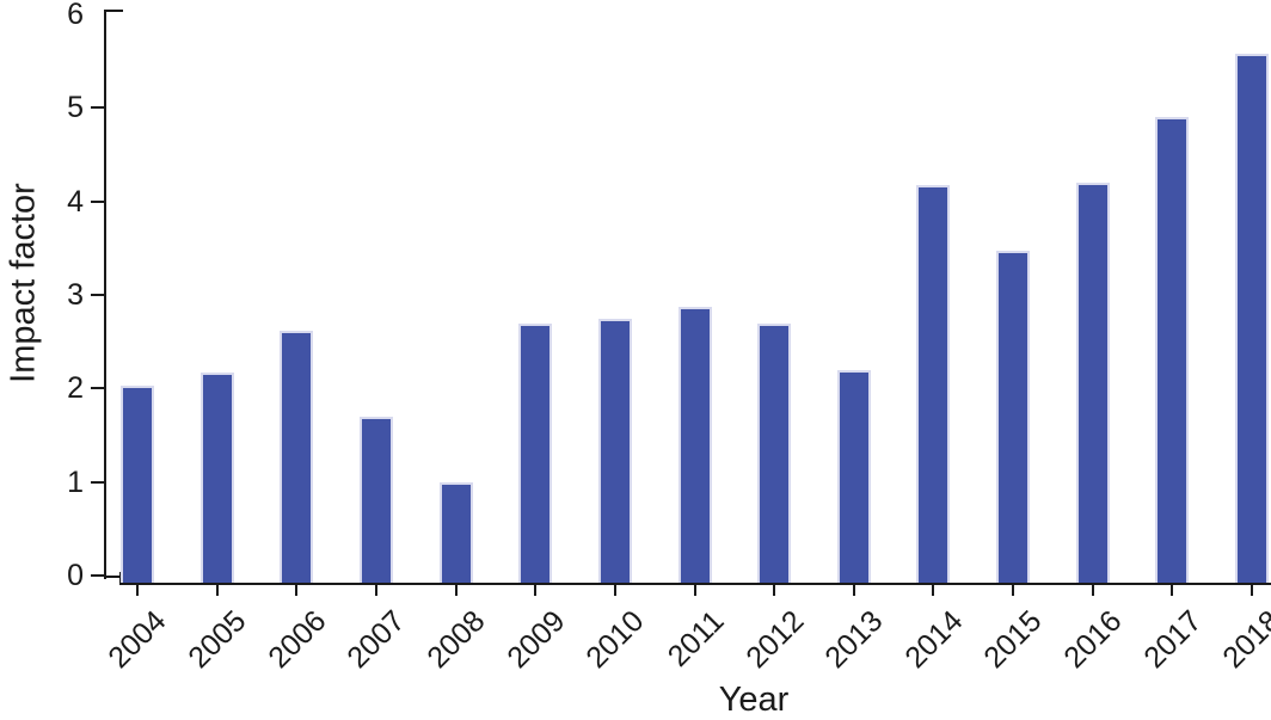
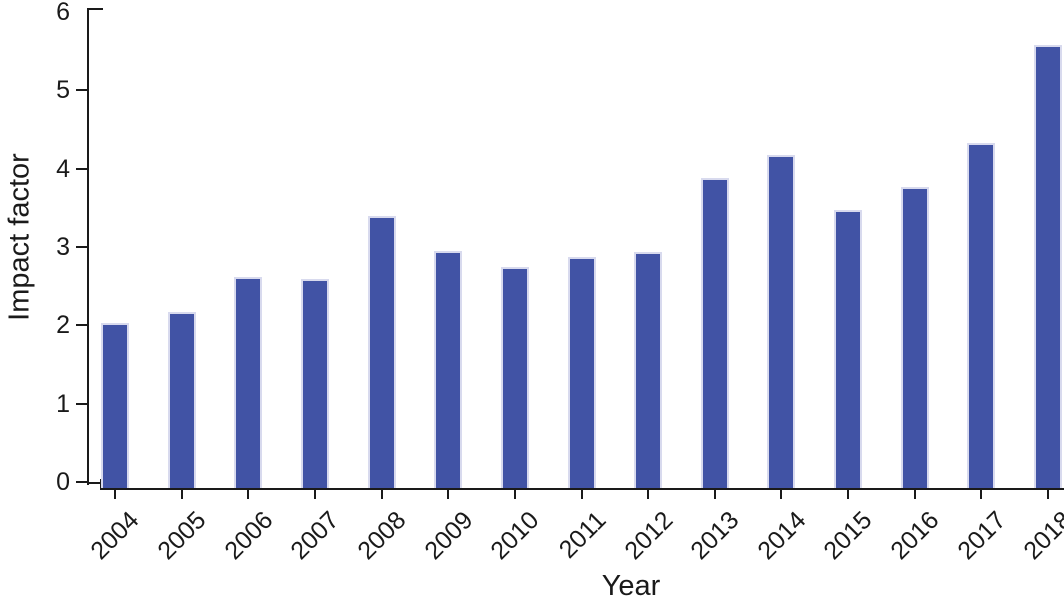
2007: 1.7 -> 2.6
2008: 1.0 -> 3.4
2009: 2.7 -> 3.0
2012: 2.7 -> 2.9
2013: 2.2 -> 3.9
2016: 4.2 -> 3.8
2017: 4.9 -> 4.3
